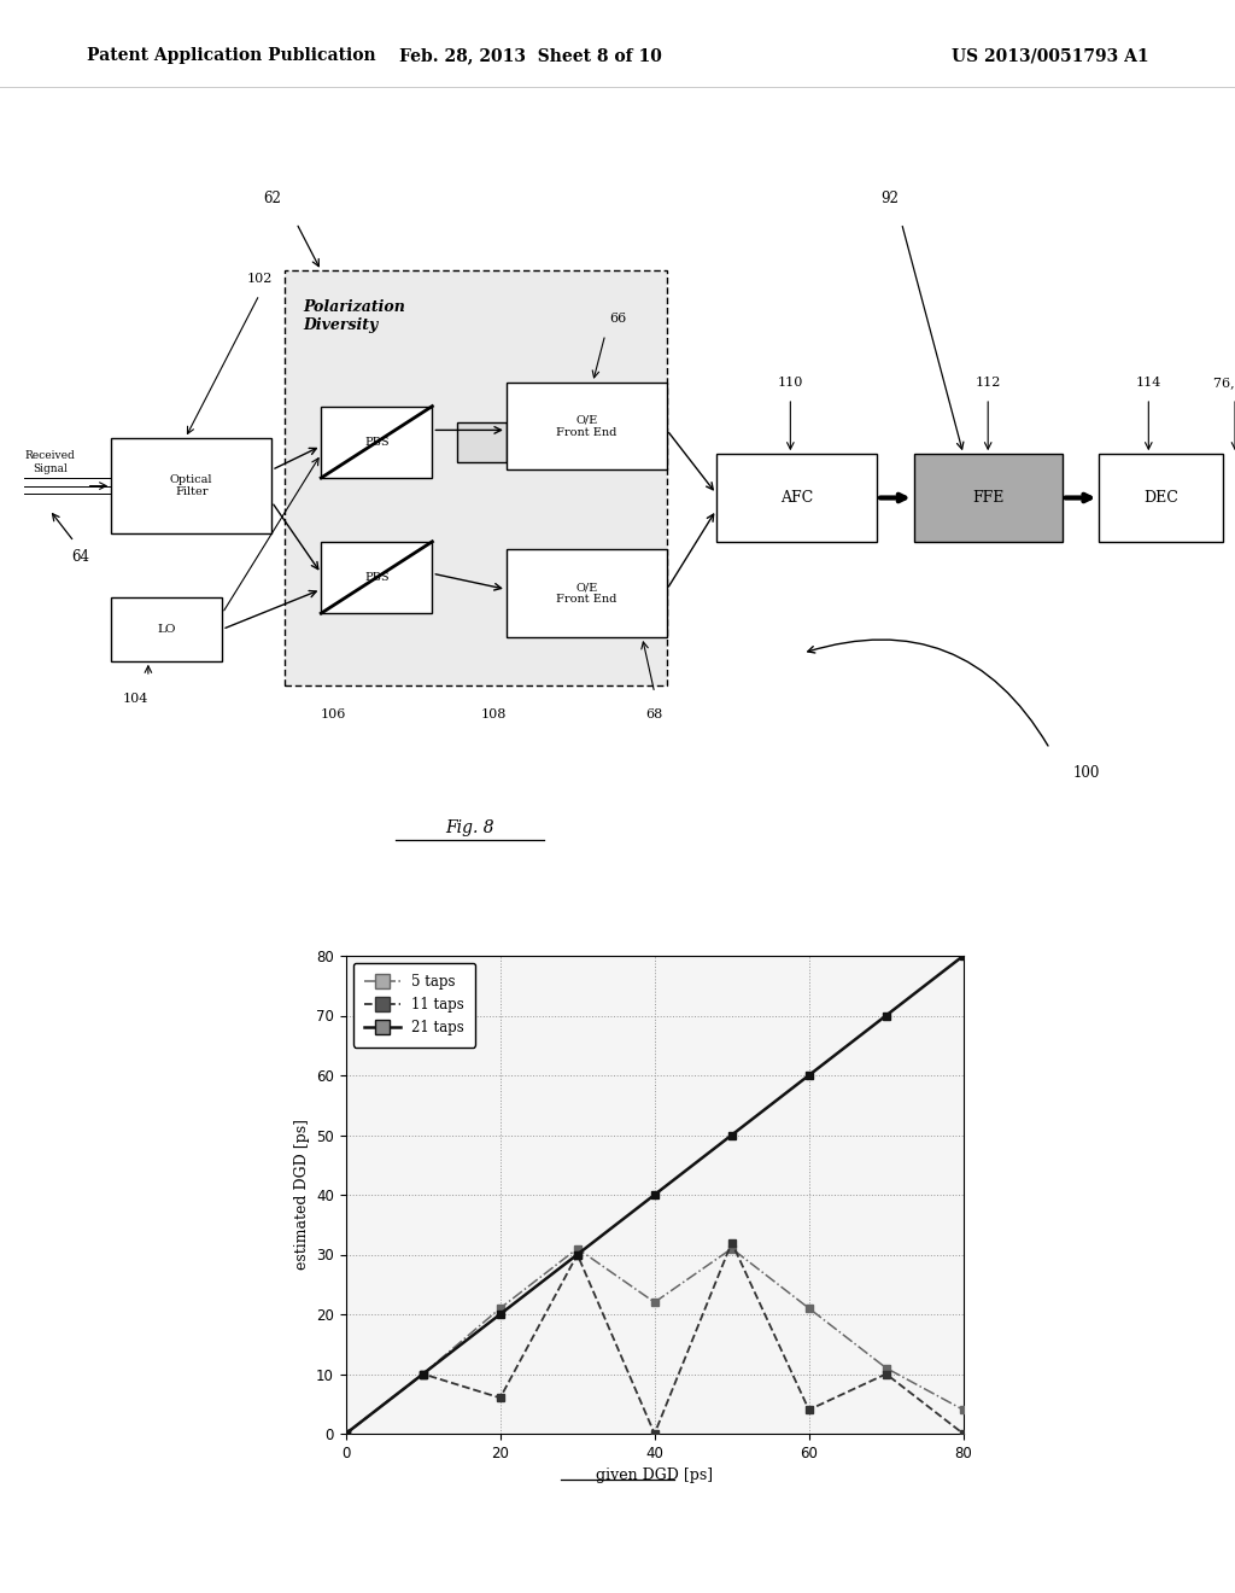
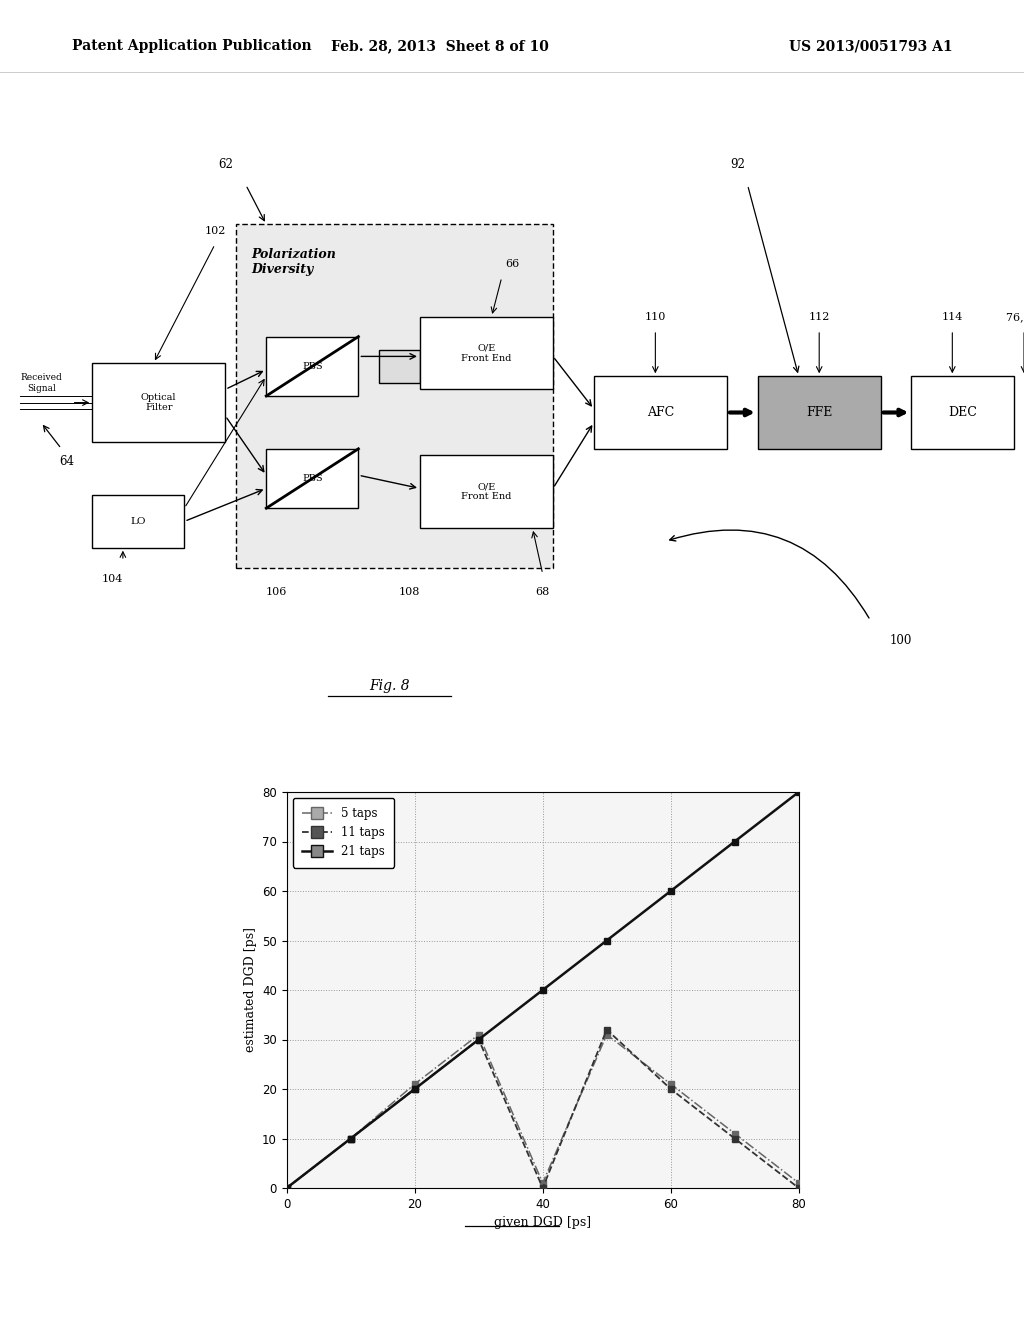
11 taps/20: 6 -> 20
5 taps/40: 22 -> 1
11 taps/60: 4 -> 20
5 taps/80: 4 -> 1
